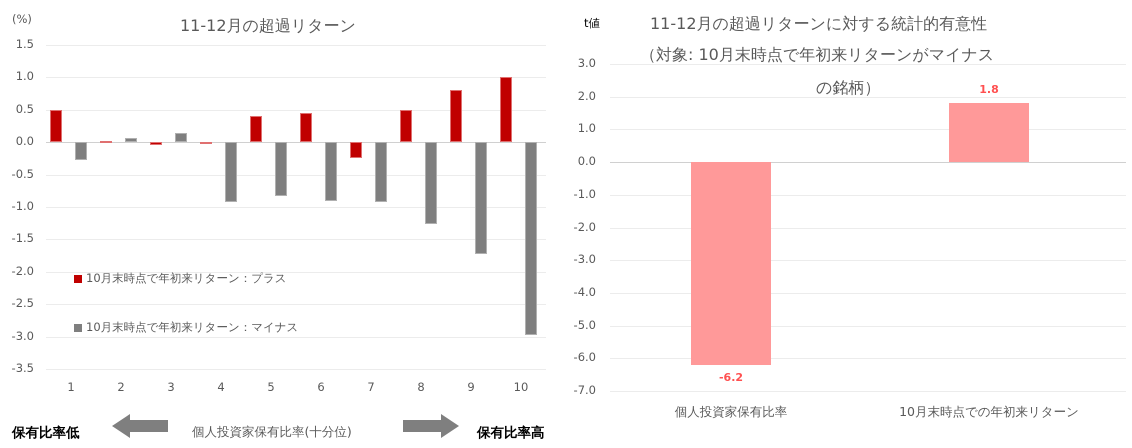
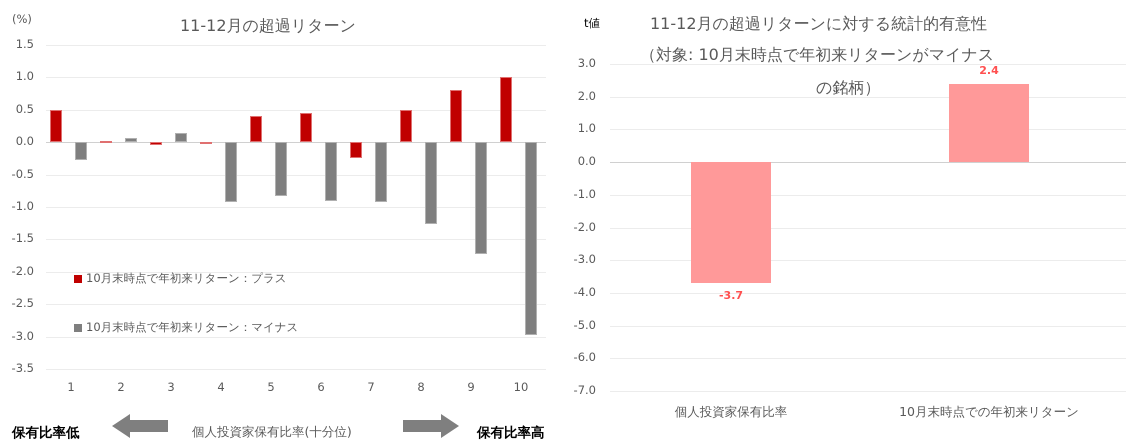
11-12月の超過リターンに対する統計的有意性（対象: 10月末時点で年初来リターンがマイナスの銘柄）/個人投資家保有比率: -6.2 -> -3.7
11-12月の超過リターンに対する統計的有意性（対象: 10月末時点で年初来リターンがマイナスの銘柄）/10月末時点での年初来リターン: 1.8 -> 2.4
